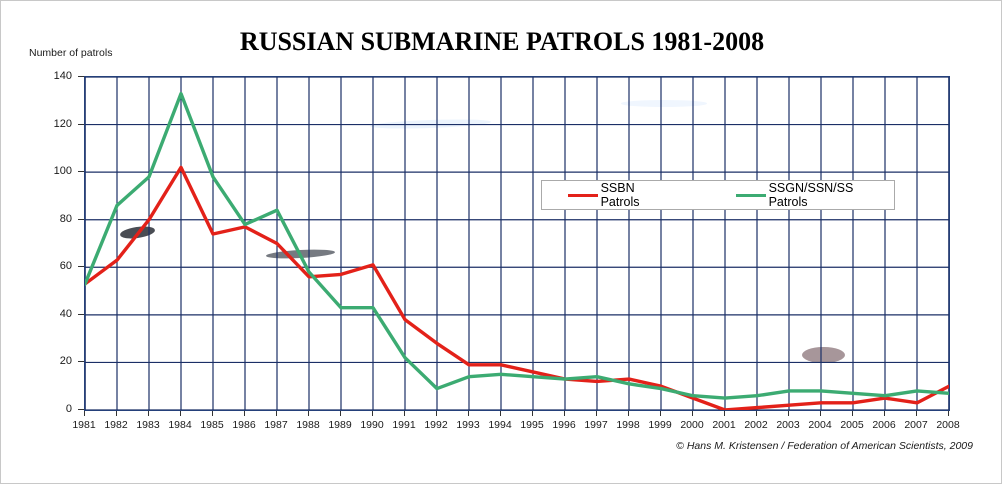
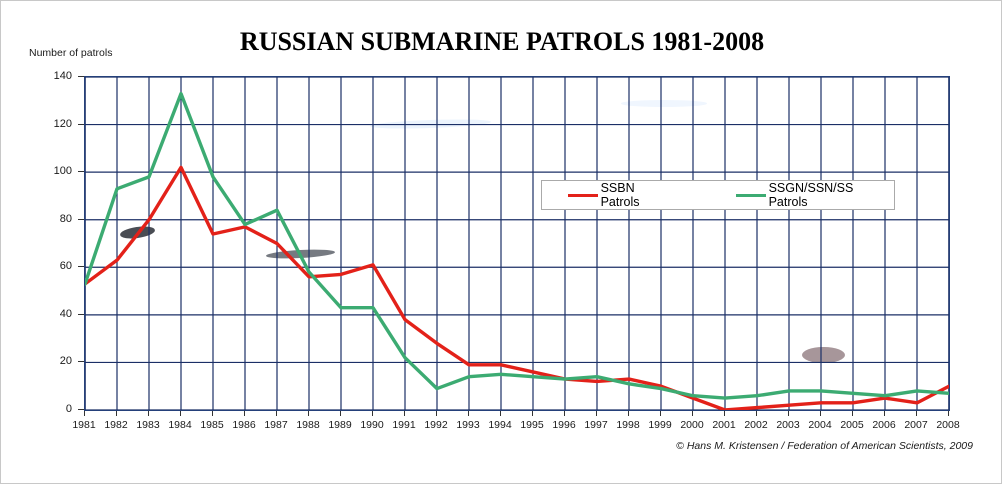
SSGN/SSN/SS Patrols/1982: 86 -> 93
